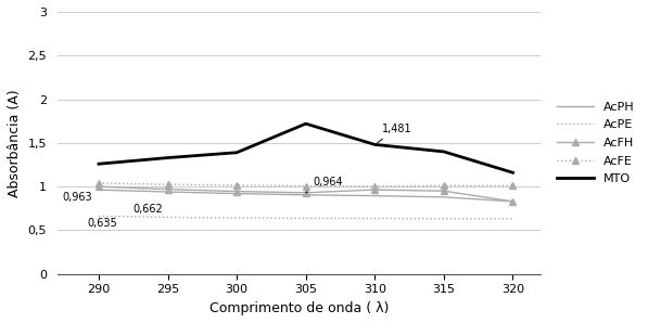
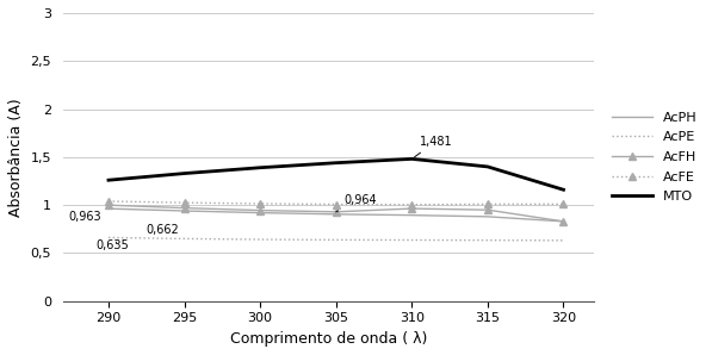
MTO/305: 1,72 -> 1,44
